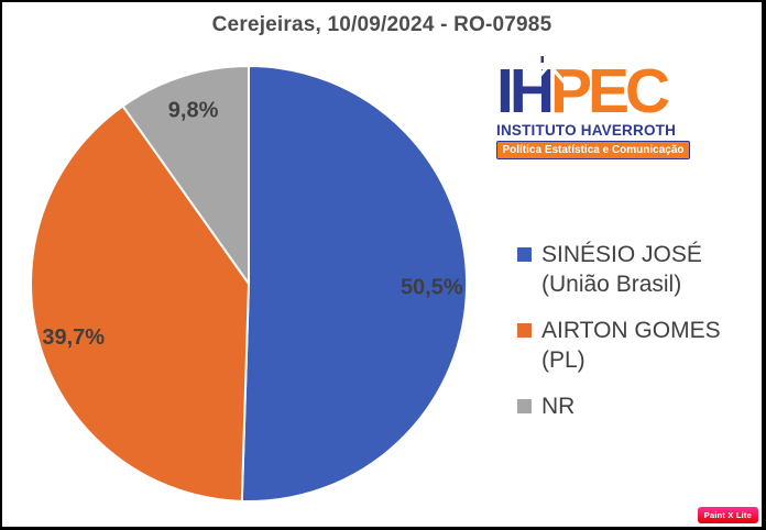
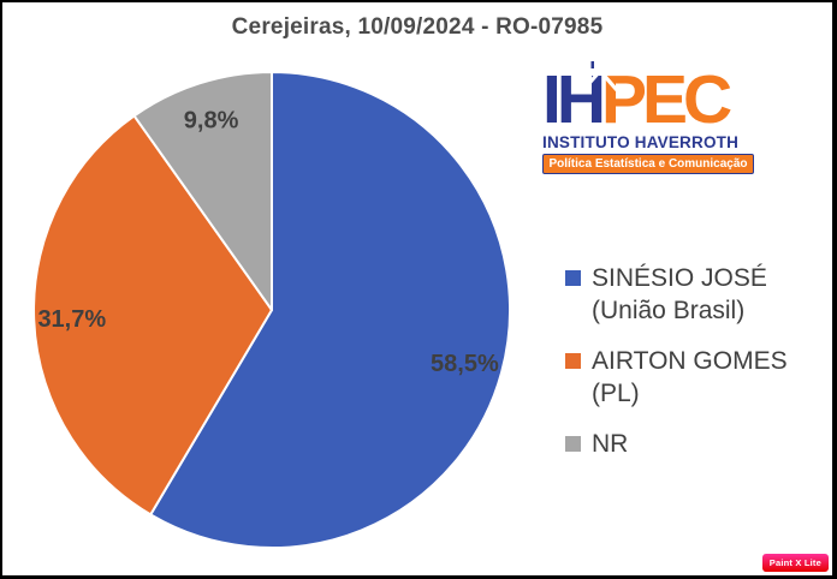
SINÉSIO JOSÉ (União Brasil): 50,5% -> 58,5%
AIRTON GOMES (PL): 39,7% -> 31,7%
